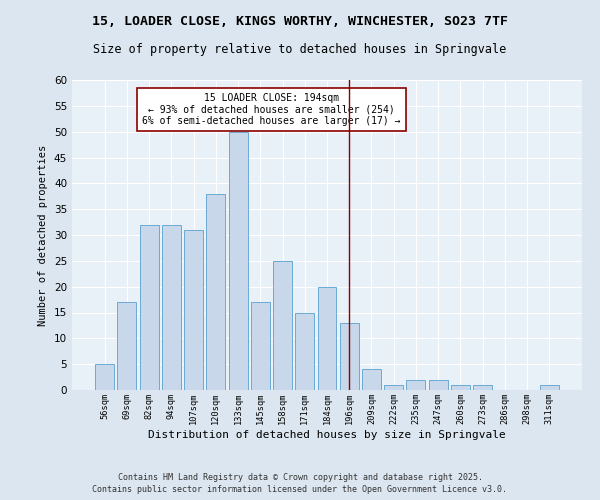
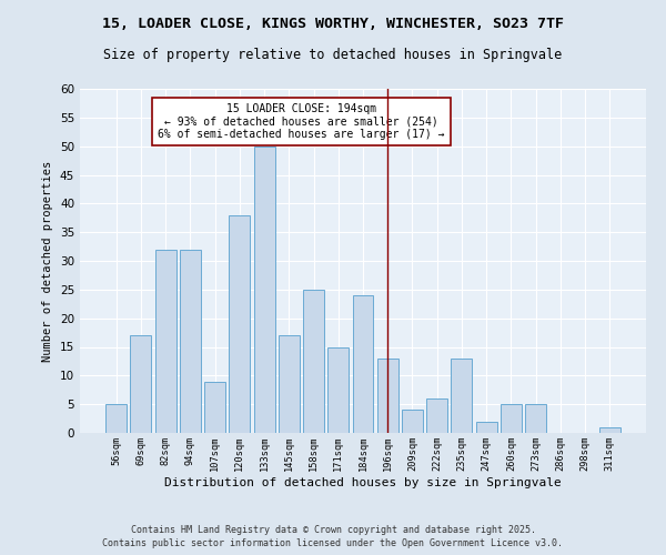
107sqm: 31 -> 9
184sqm: 20 -> 24
222sqm: 1 -> 6
235sqm: 2 -> 13
260sqm: 1 -> 5
273sqm: 1 -> 5
